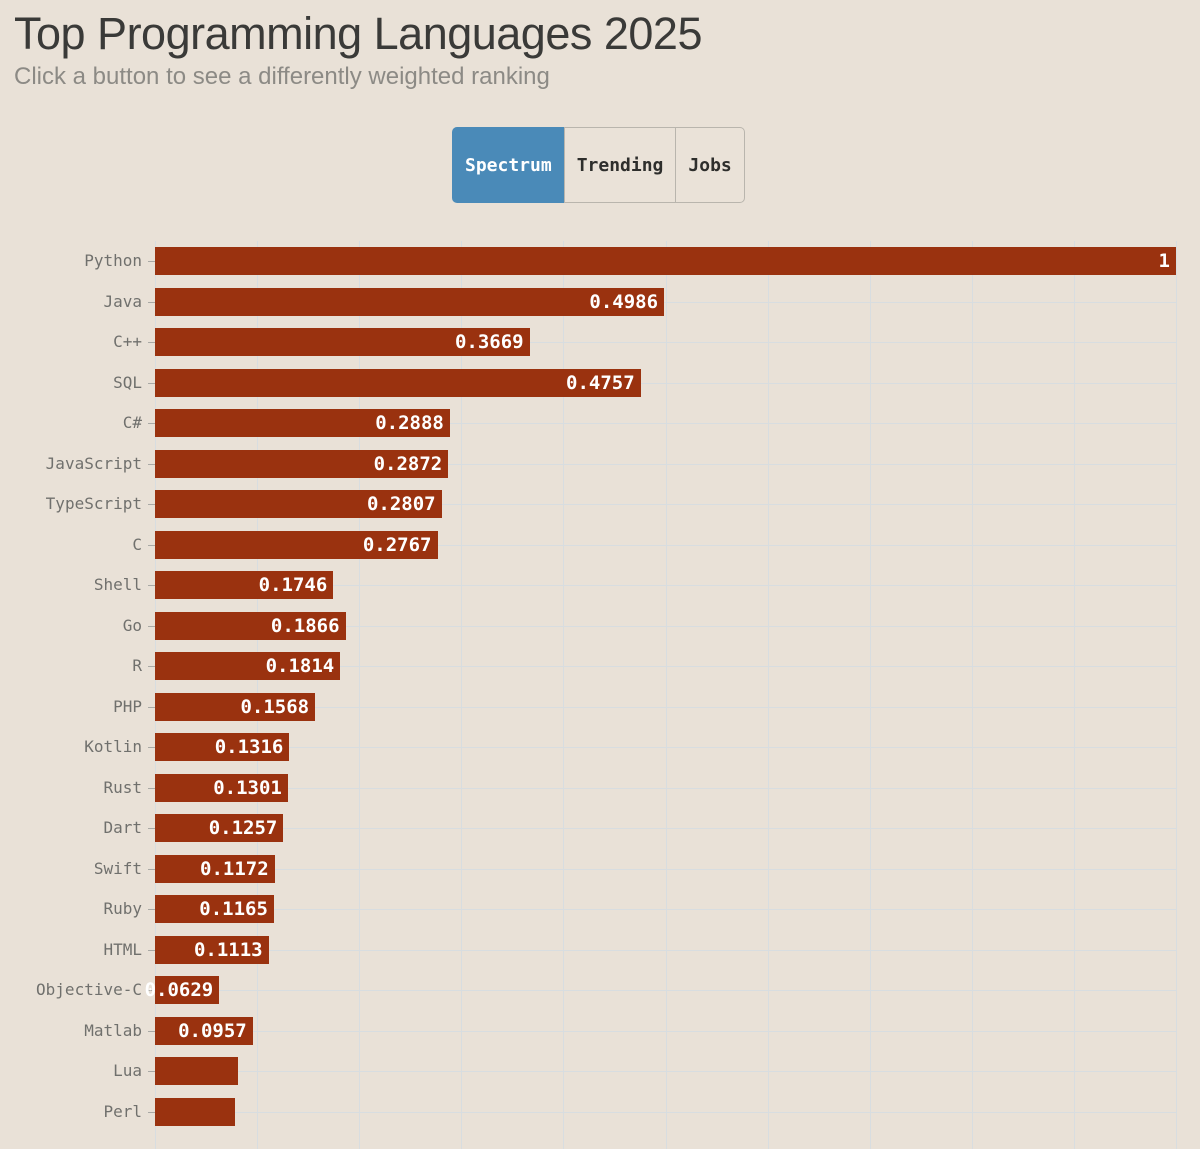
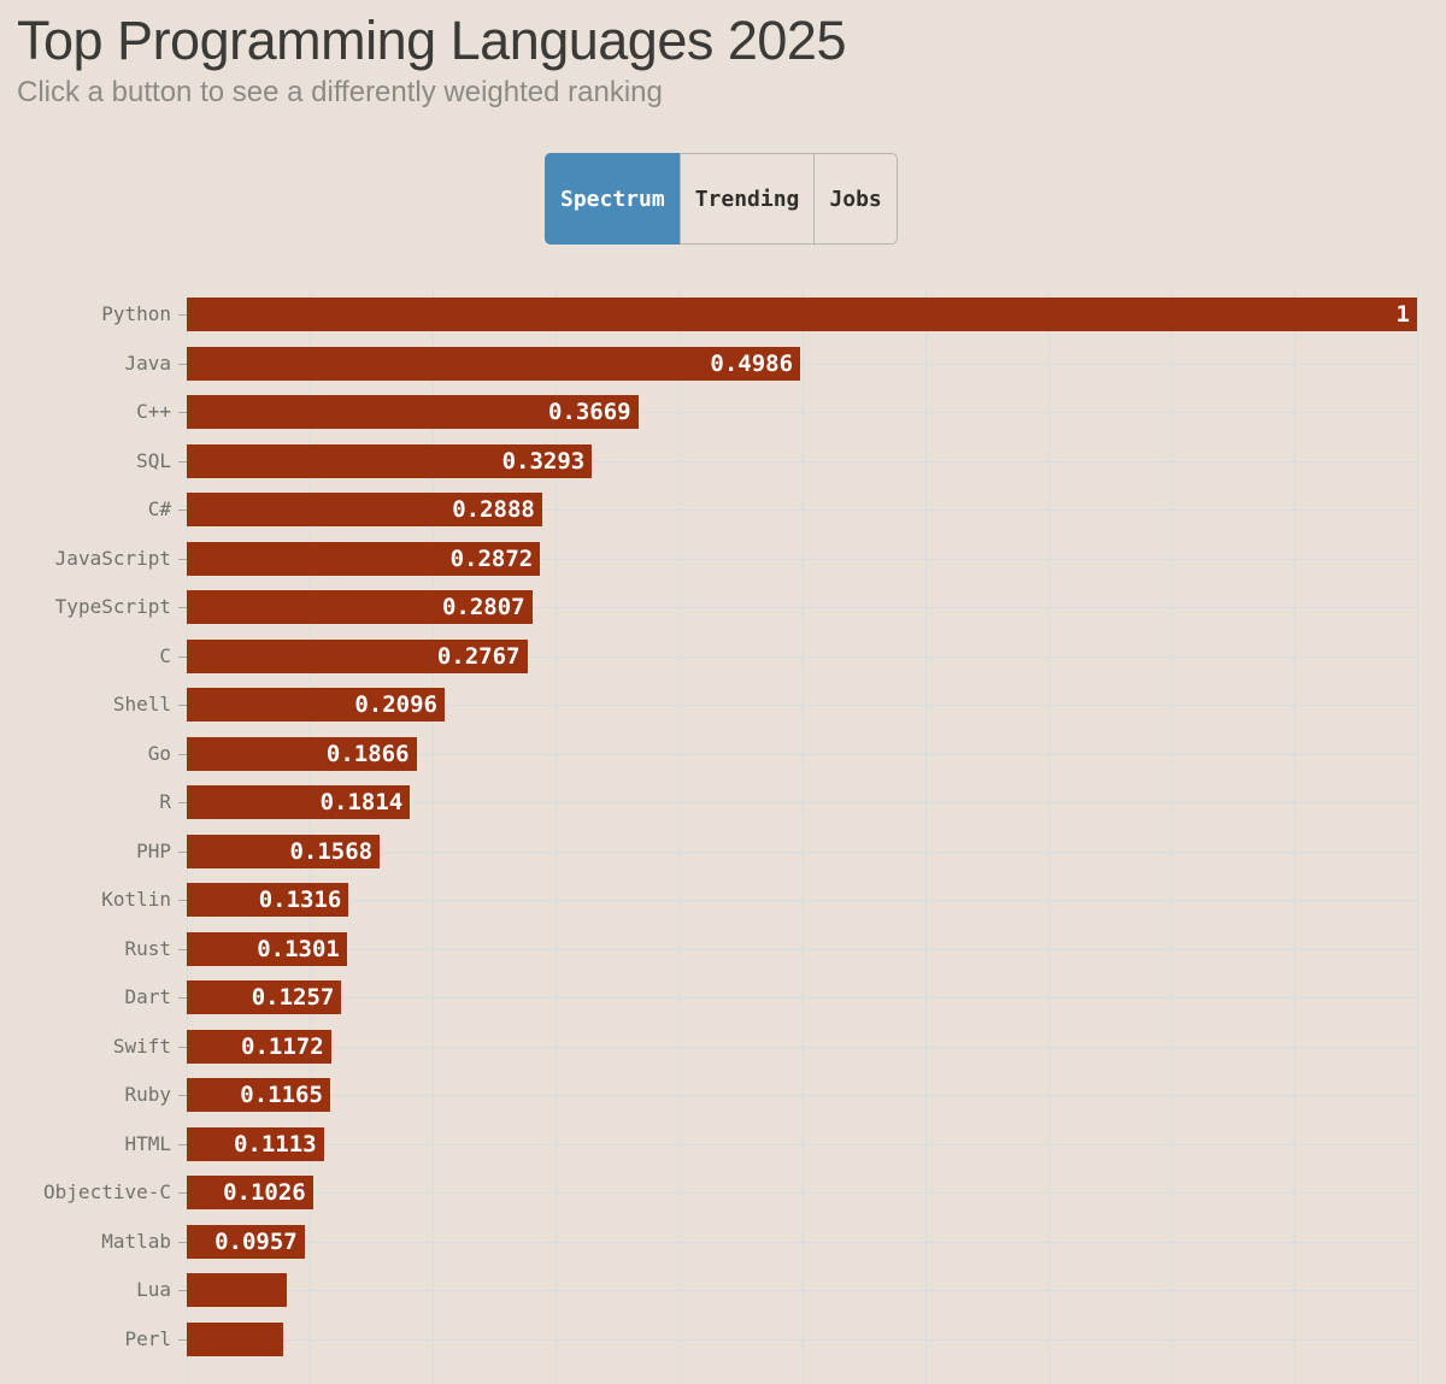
SQL: 0.4757 -> 0.3293
Shell: 0.1746 -> 0.2096
Objective-C: 0.0629 -> 0.1026
